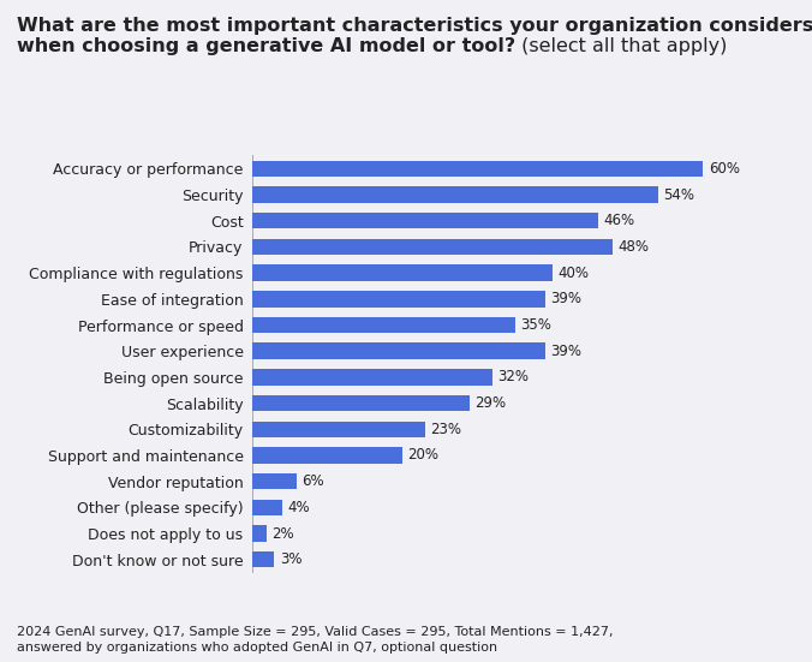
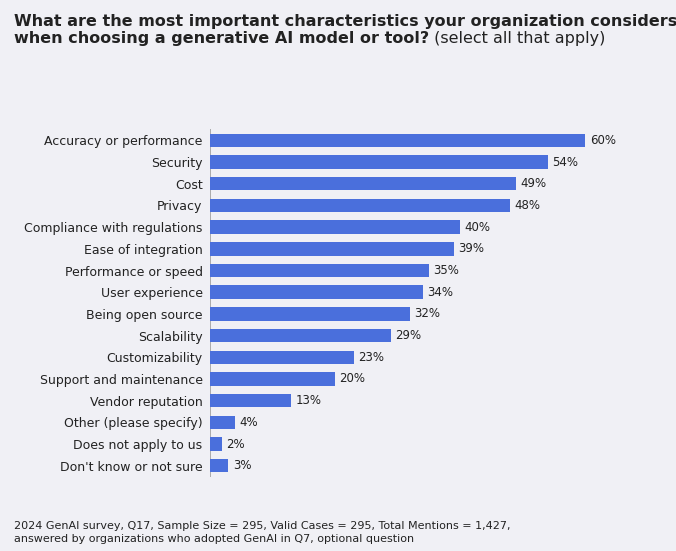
Cost: 46% -> 49%
User experience: 39% -> 34%
Vendor reputation: 6% -> 13%
